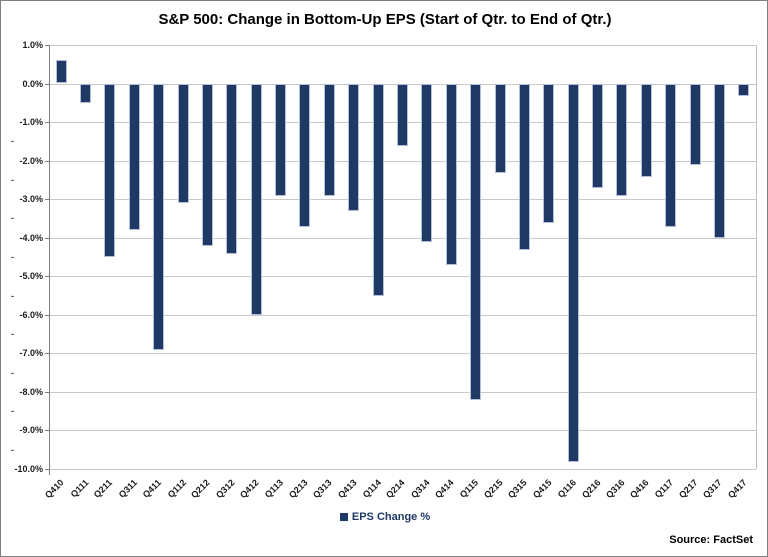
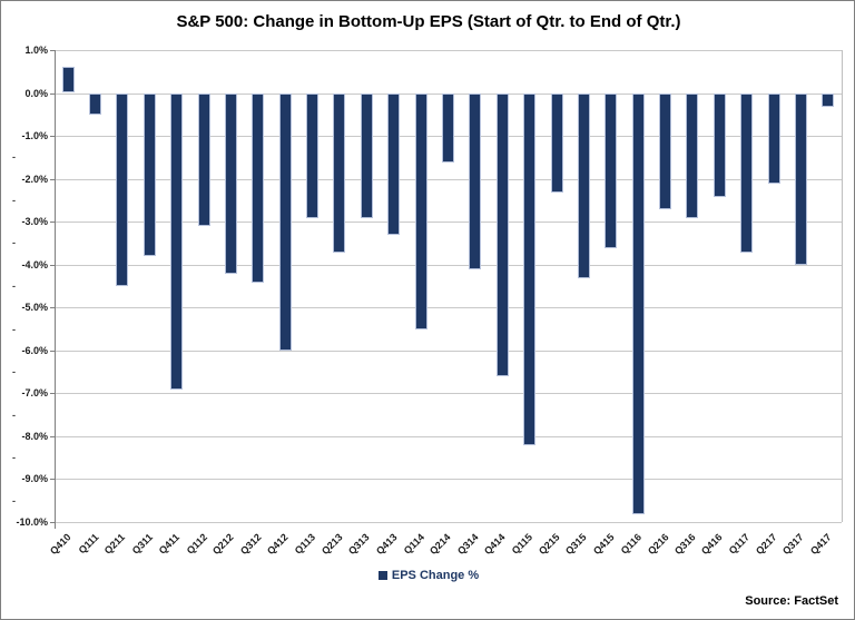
Q414: -4.7% -> -6.6%
